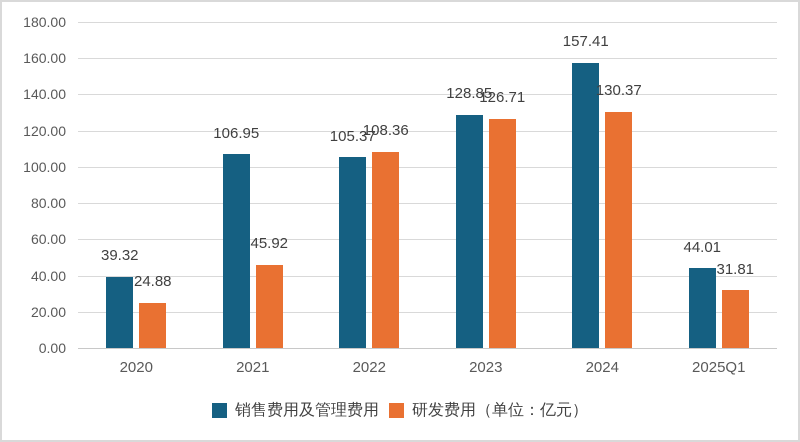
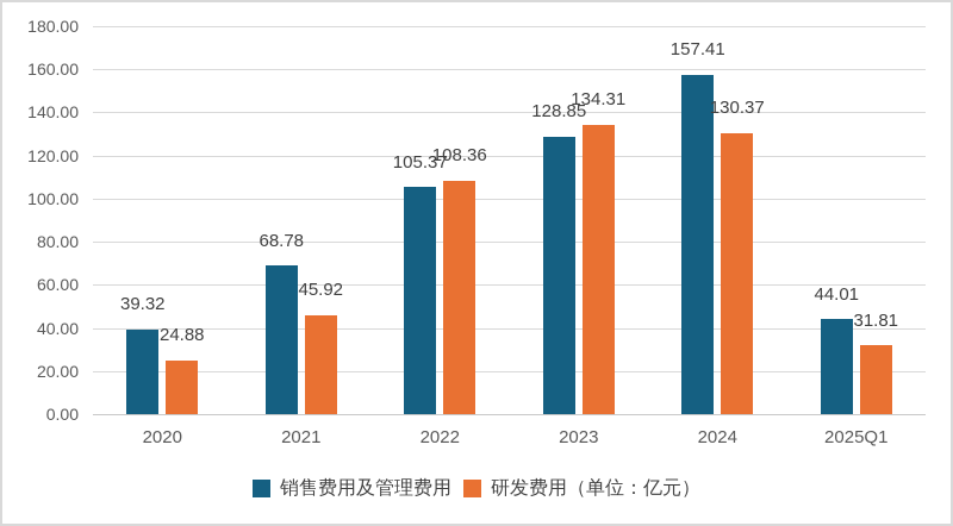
销售费用及管理费用/2021: 106.95 -> 68.78
研发费用（单位：亿元）/2023: 126.71 -> 134.31
